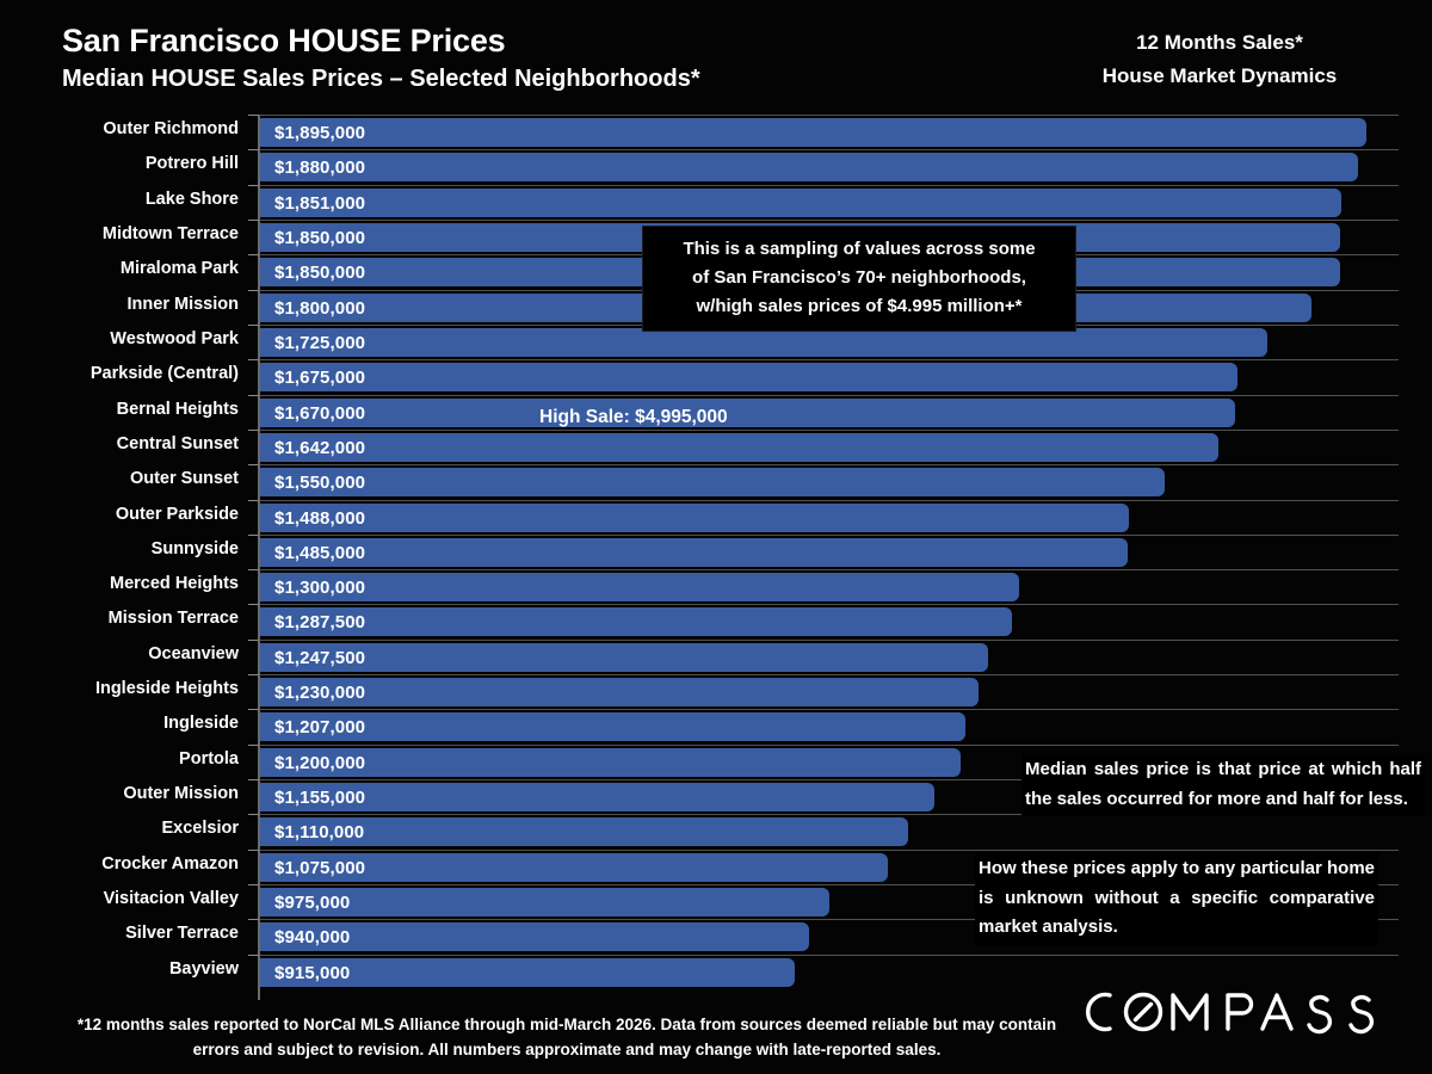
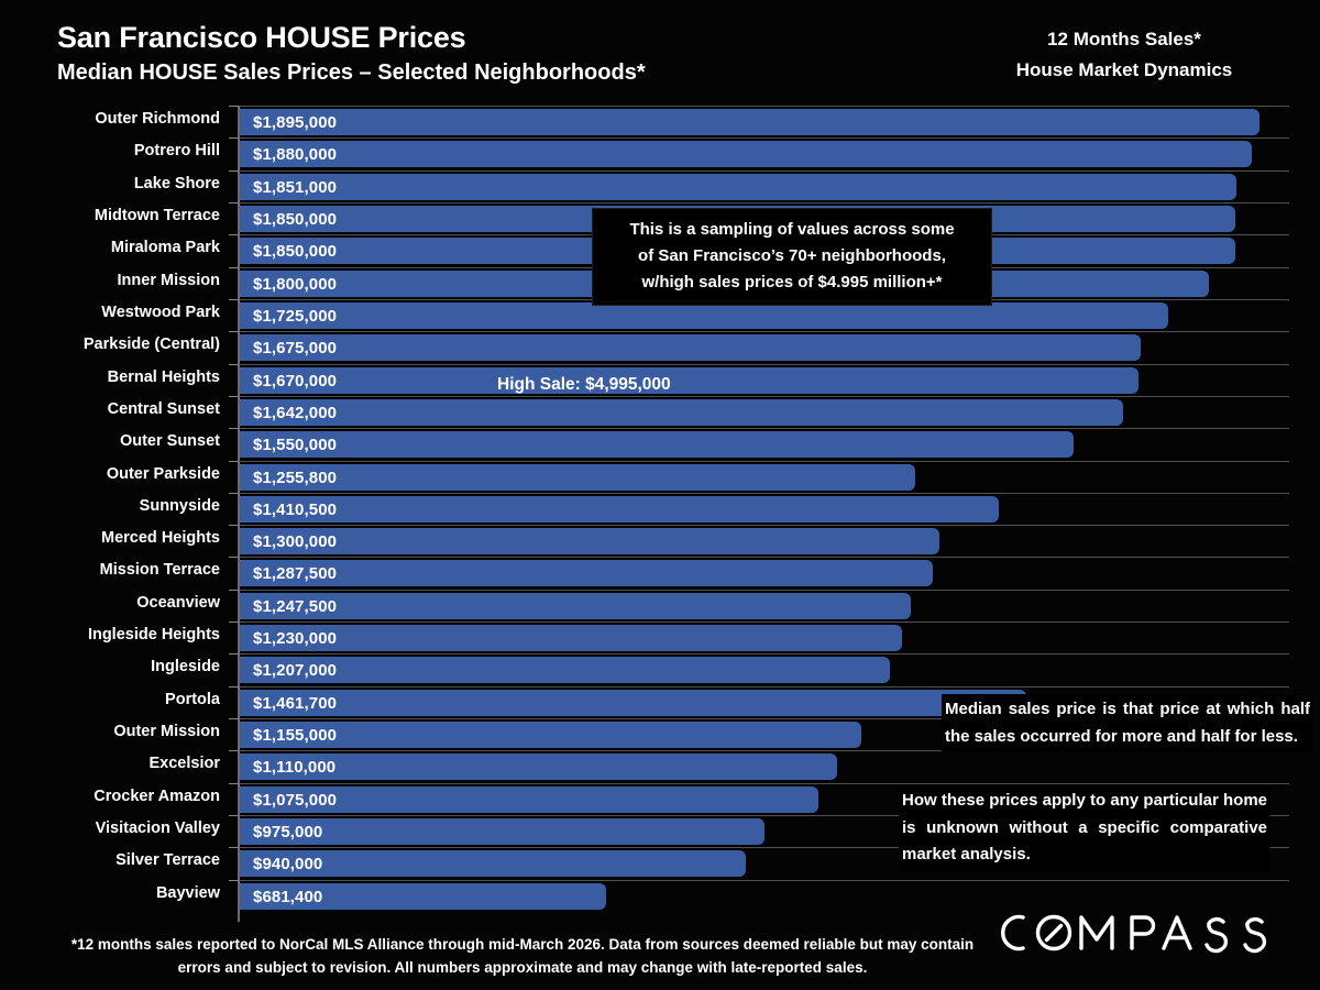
Outer Parkside: $1,488,000 -> $1,255,800
Sunnyside: $1,485,000 -> $1,410,500
Portola: $1,200,000 -> $1,461,700
Bayview: $915,000 -> $681,400
